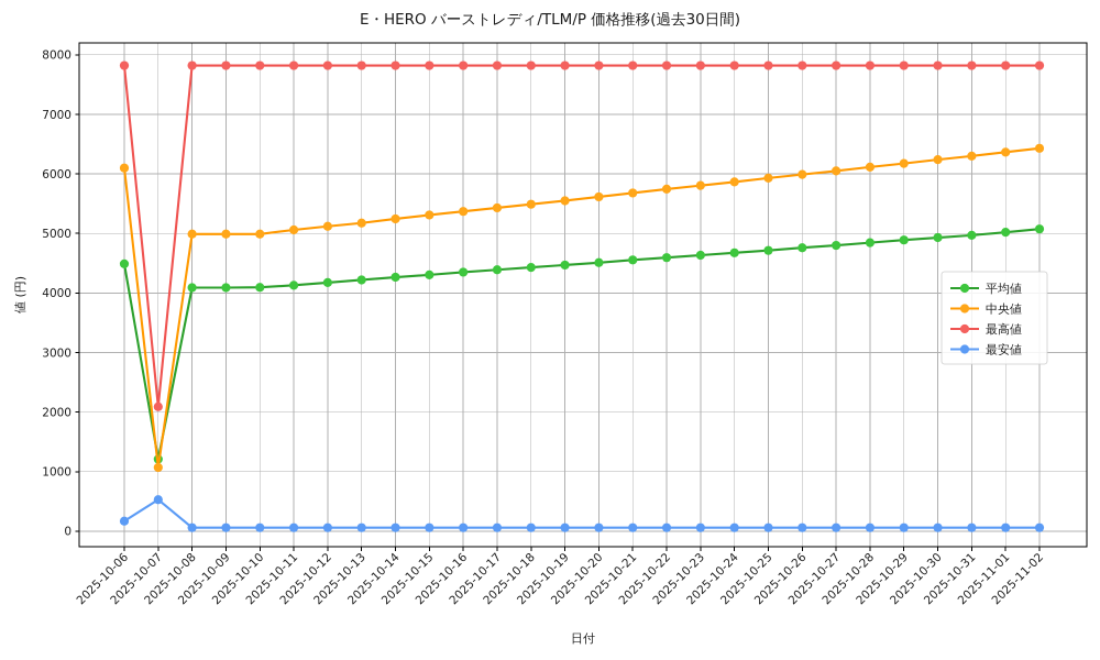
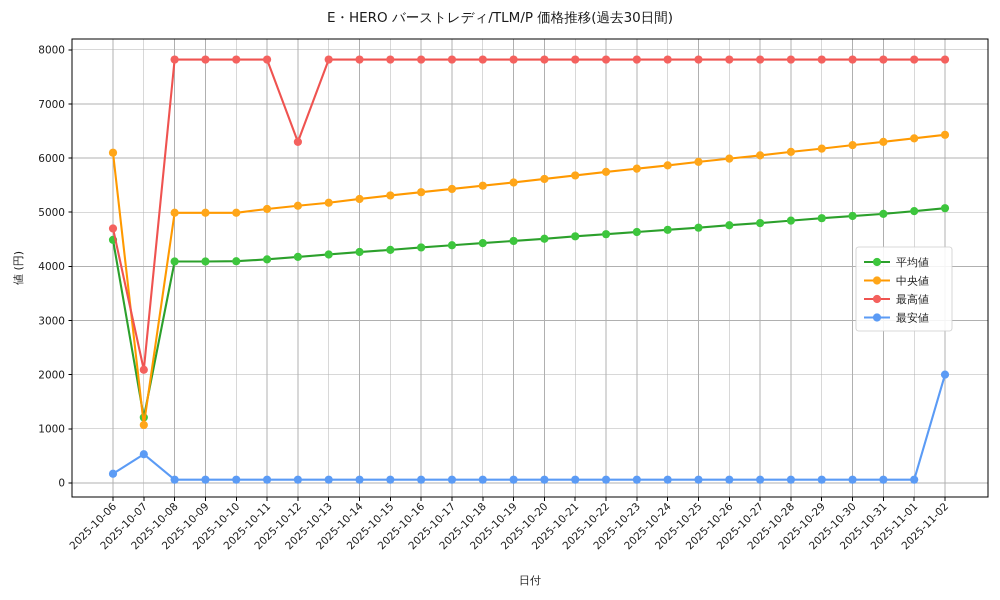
最高値/2025-10-06: 7800 -> 4700
最高値/2025-10-12: 7800 -> 6300
最安値/2025-11-02: 100 -> 2000
